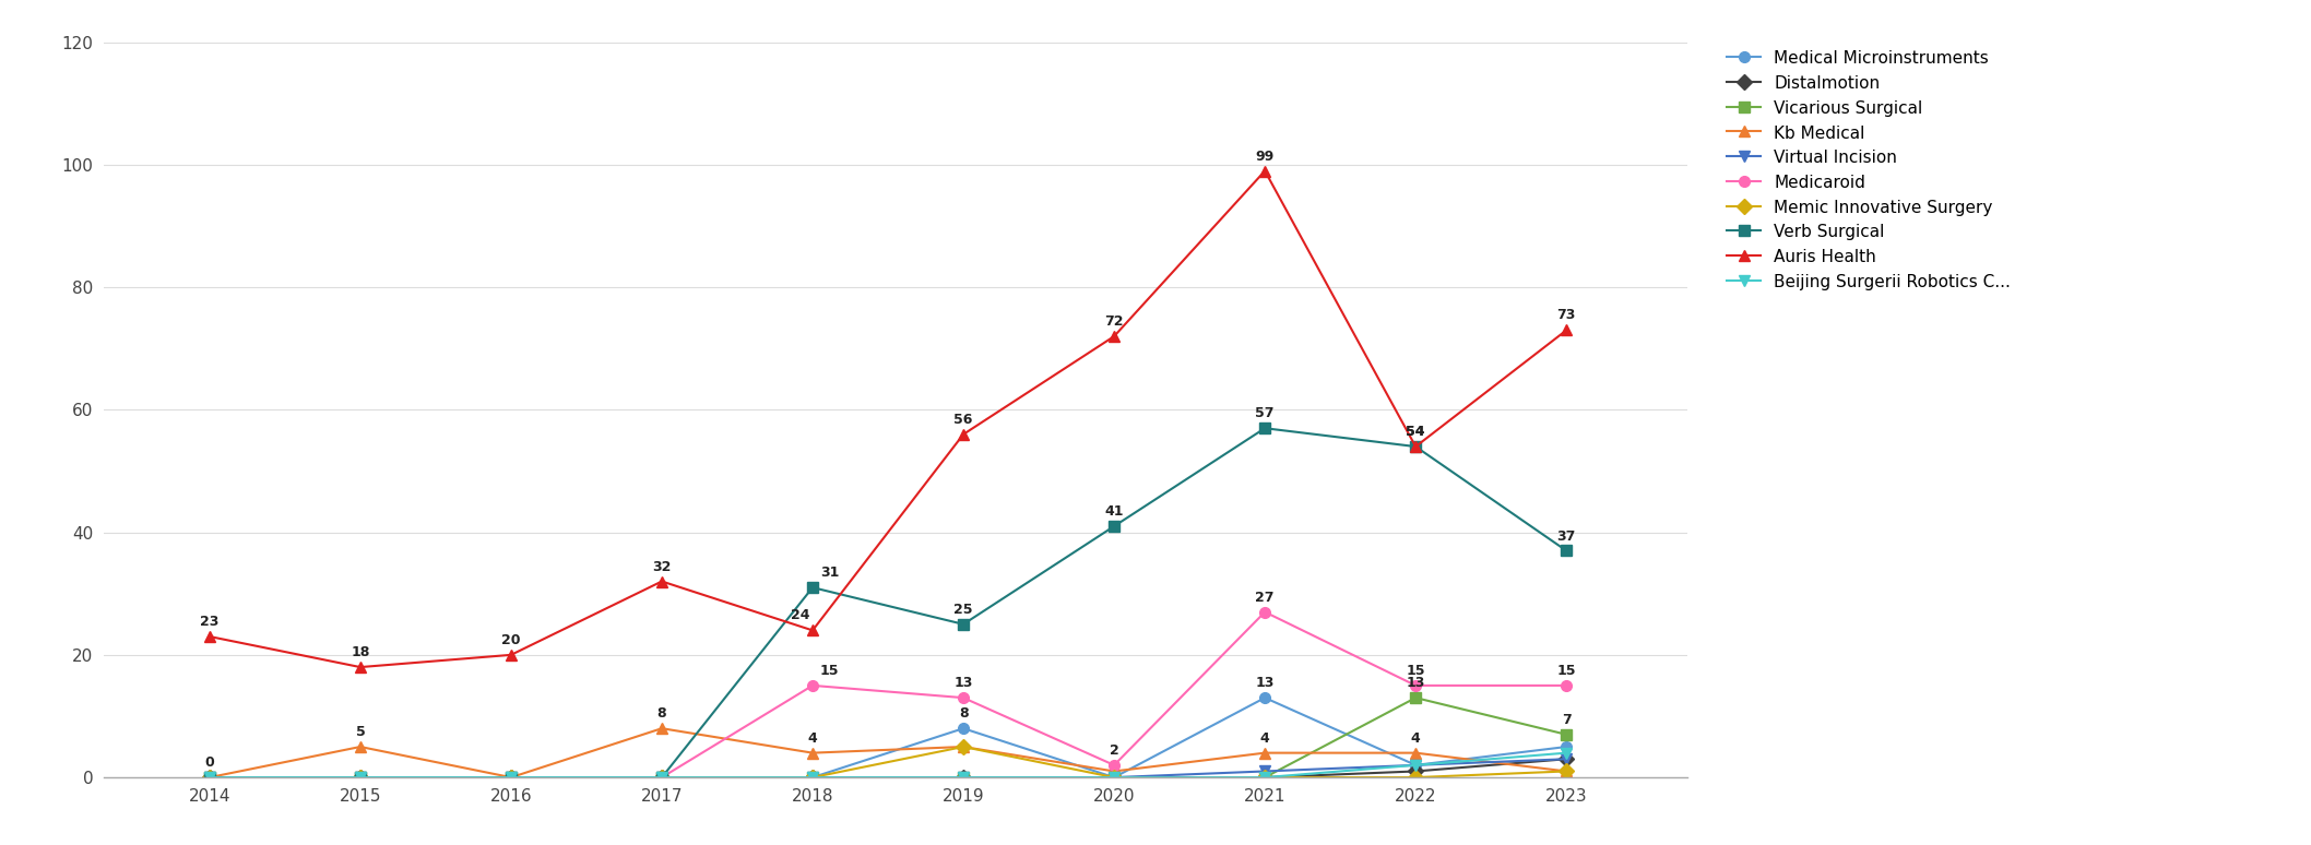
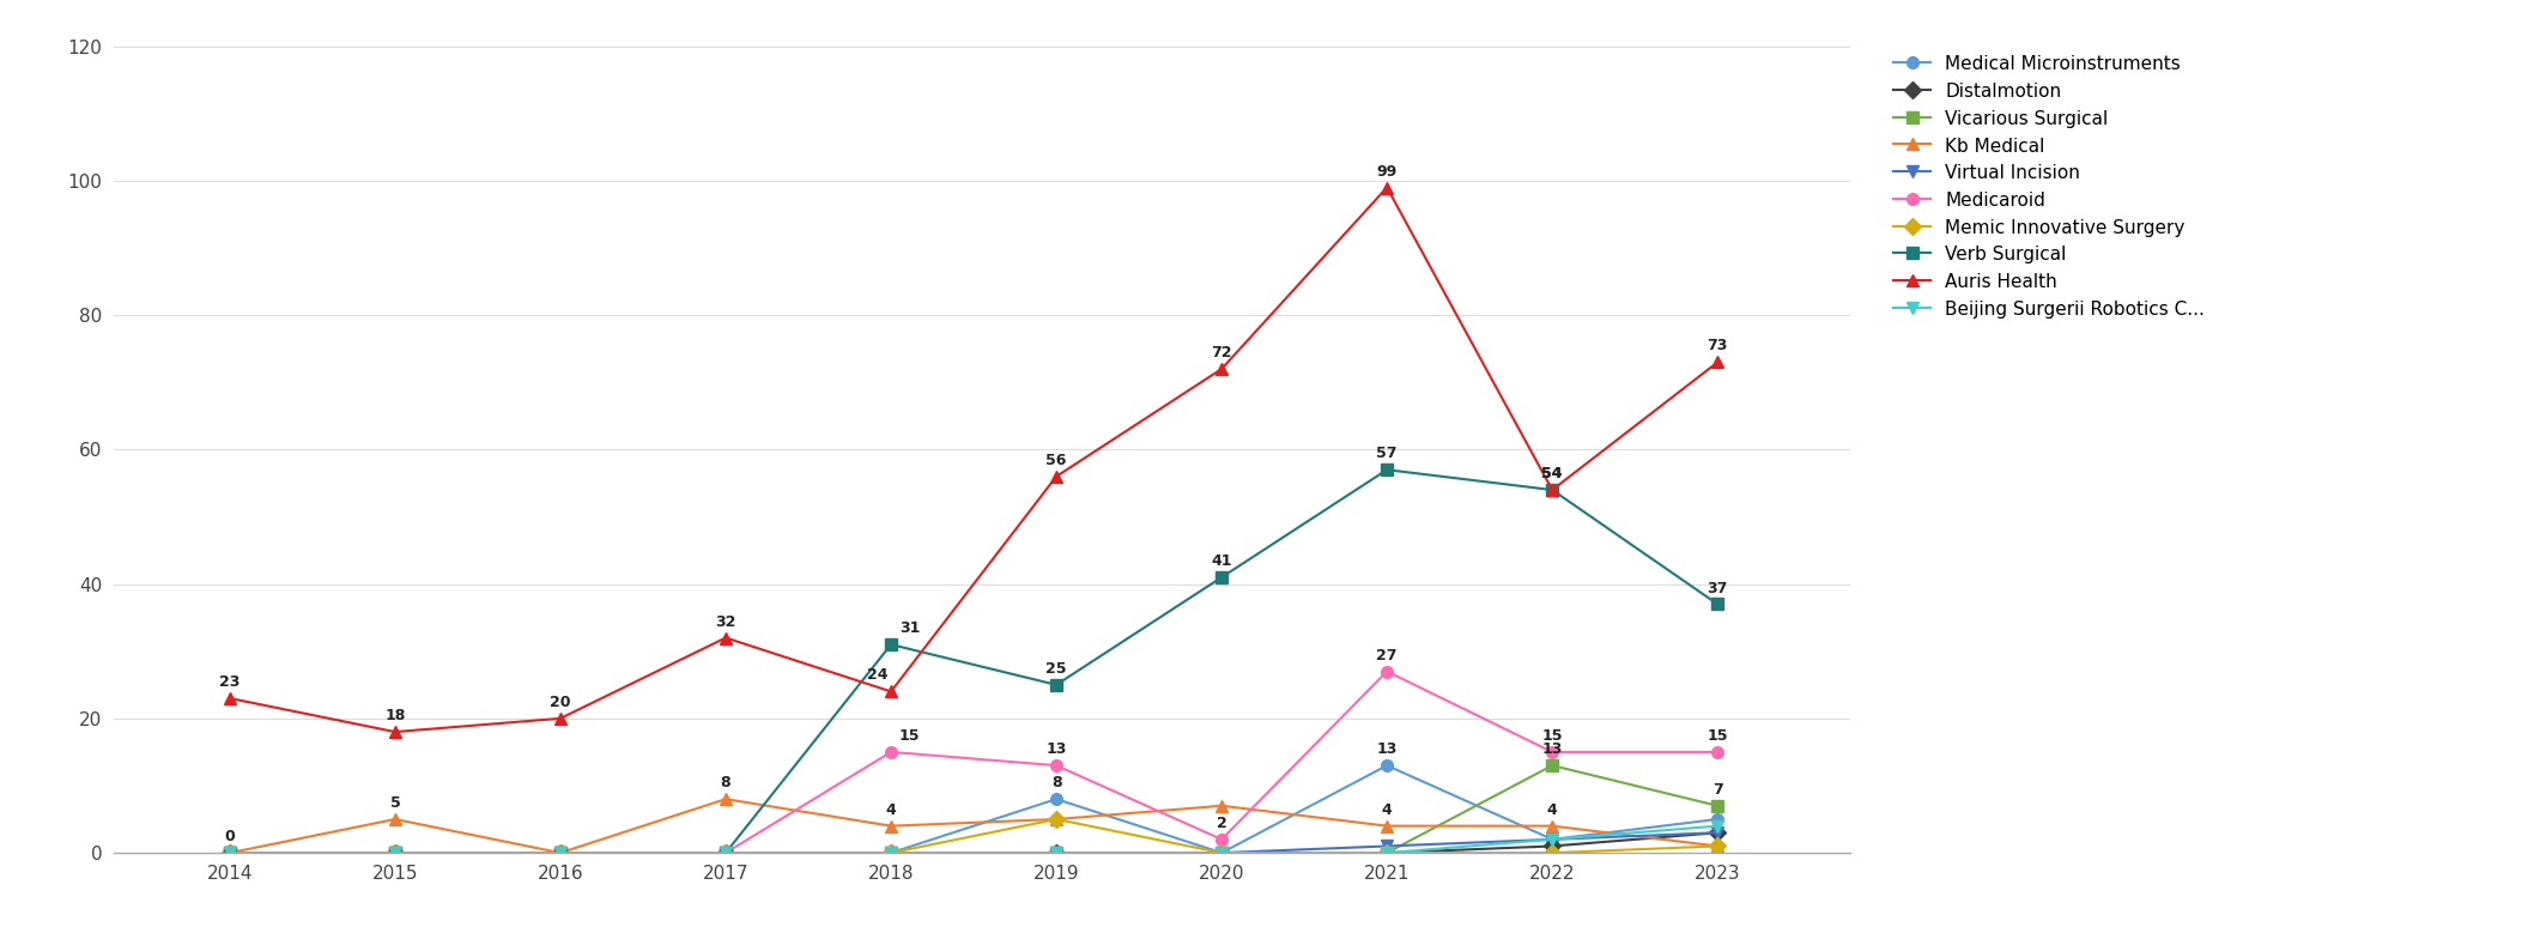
Kb Medical/2020: 1 -> 7
